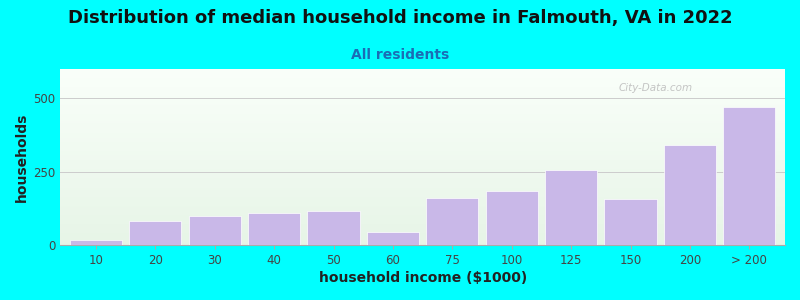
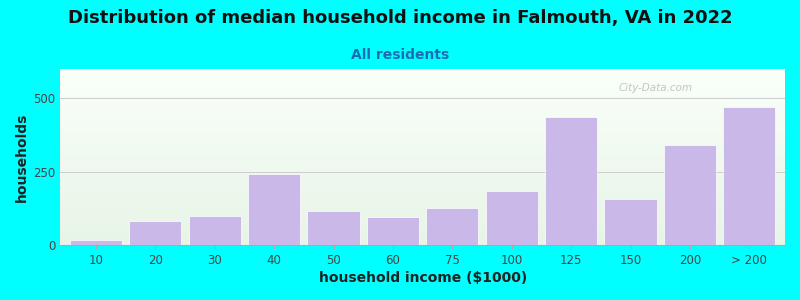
40: 110 -> 240
60: 45 -> 95
75: 160 -> 125
125: 255 -> 435
